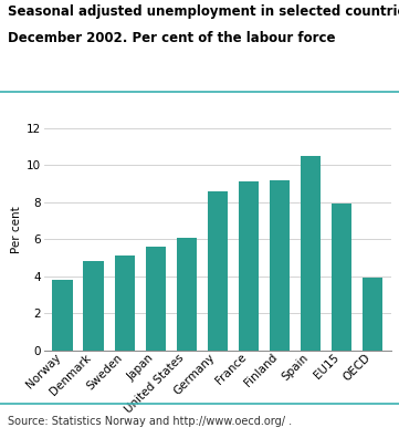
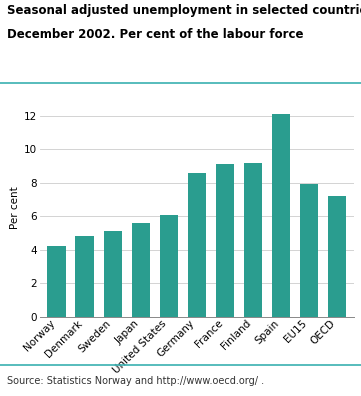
Norway: 3.8 -> 4.2
Spain: 10.5 -> 12.1
OECD: 3.9 -> 7.2
